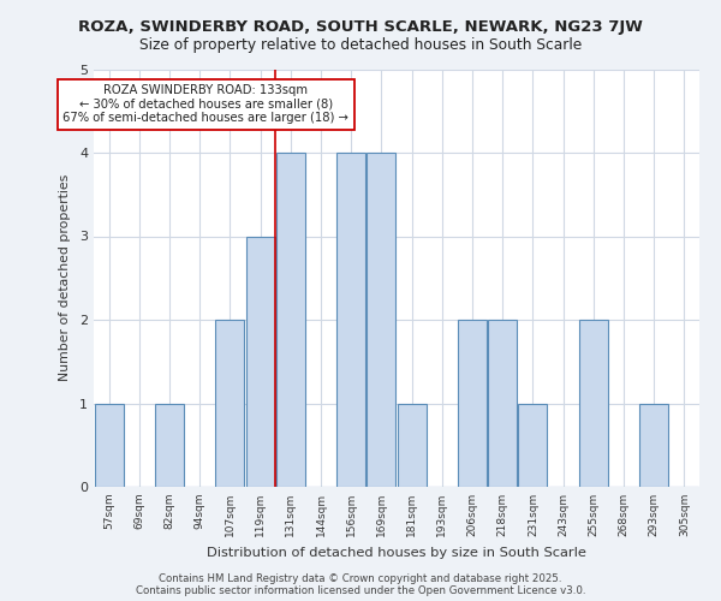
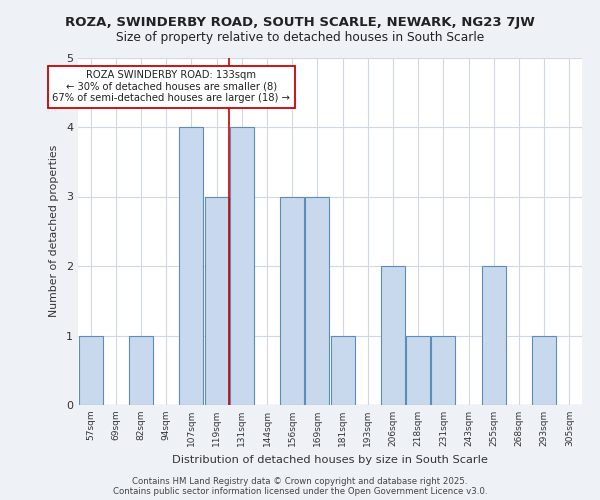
107sqm: 2 -> 4
156sqm: 4 -> 3
169sqm: 4 -> 3
218sqm: 2 -> 1
